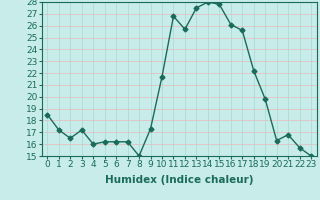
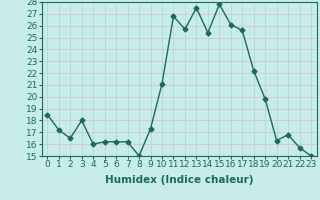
3: 17.2 -> 18.0
10: 21.7 -> 21.1
14: 28.0 -> 25.4
